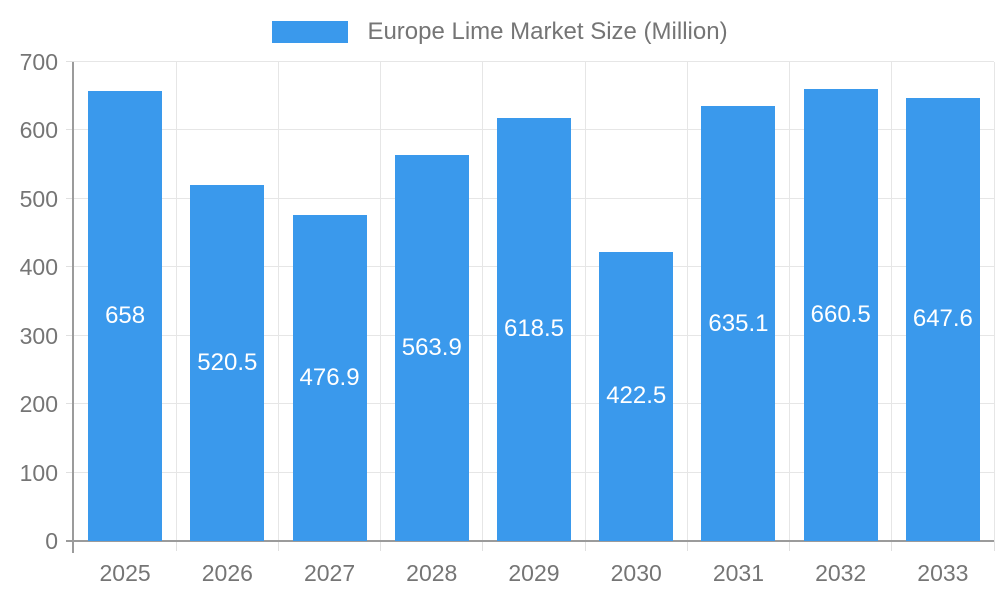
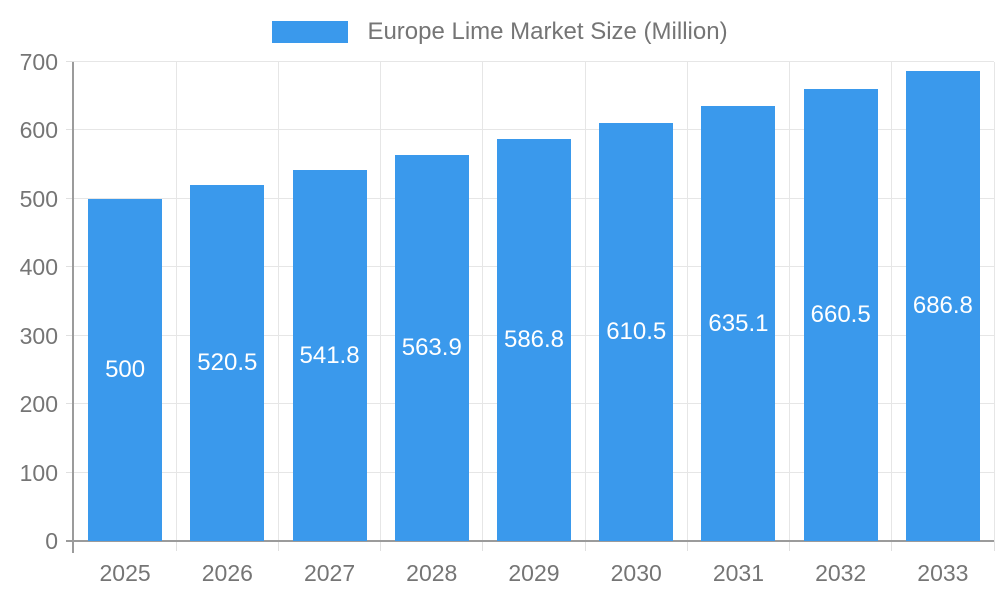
2025: 658 -> 500
2027: 476.9 -> 541.8
2029: 618.5 -> 586.8
2030: 422.5 -> 610.5
2033: 647.6 -> 686.8
